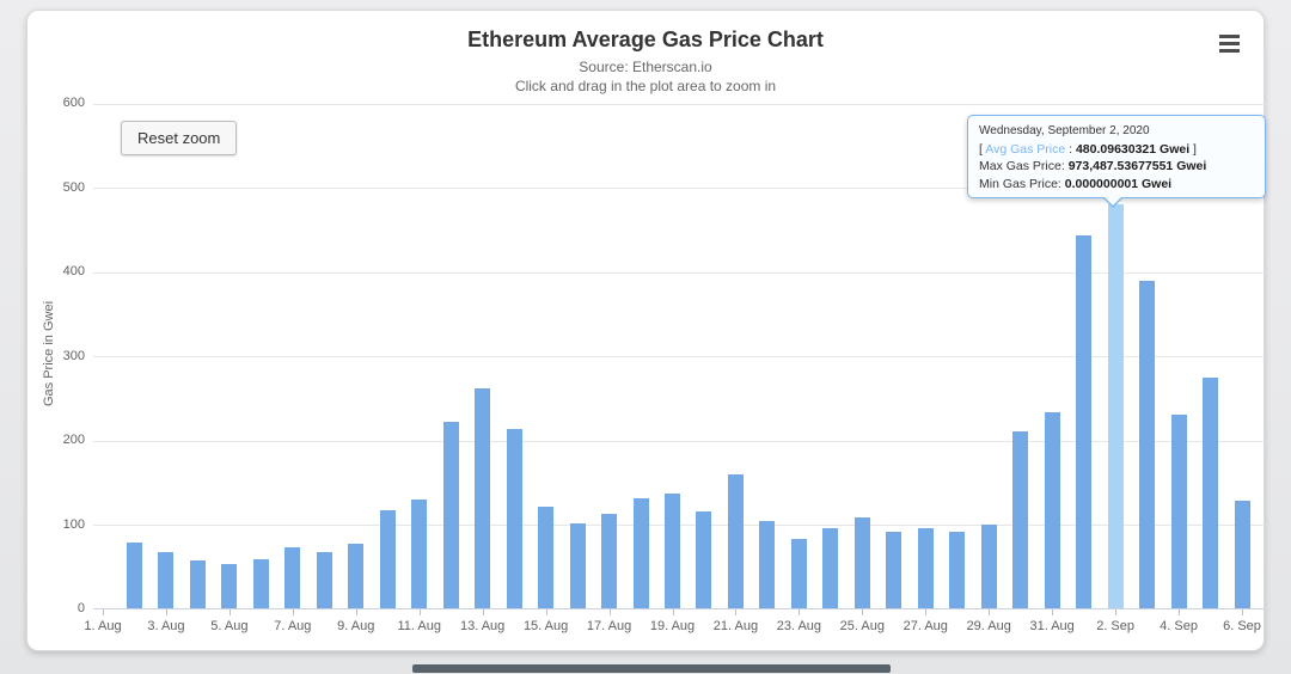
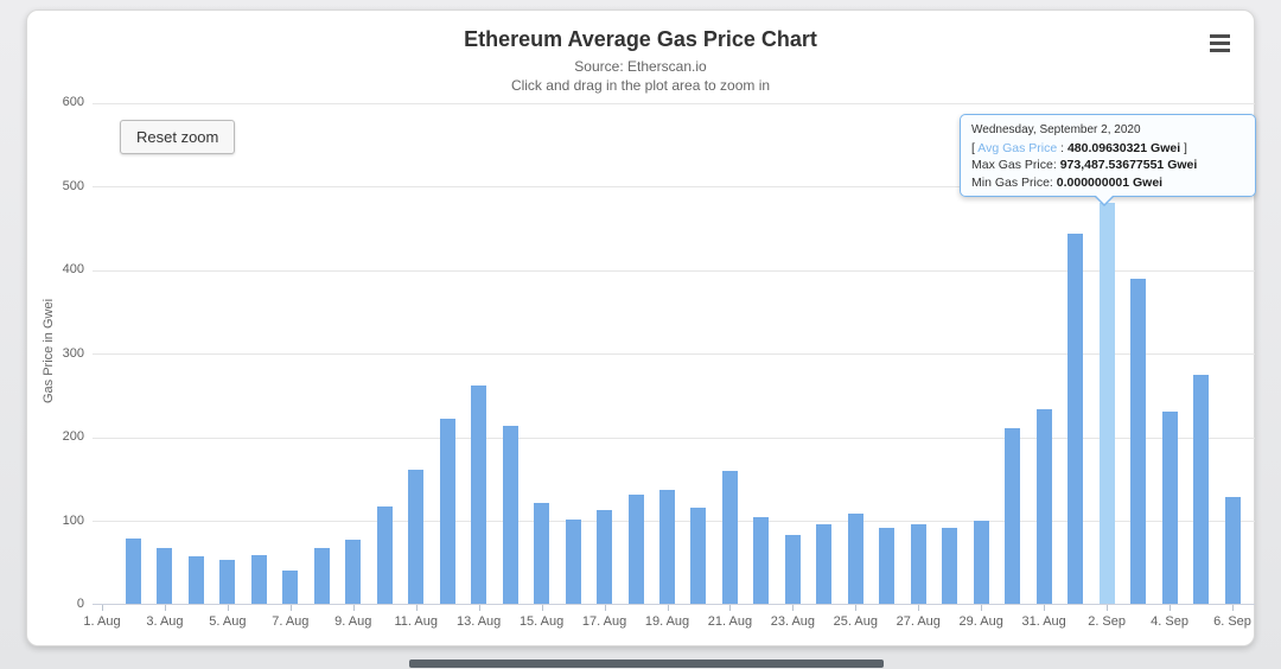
7. Aug: 70 -> 40
11. Aug: 130 -> 160
